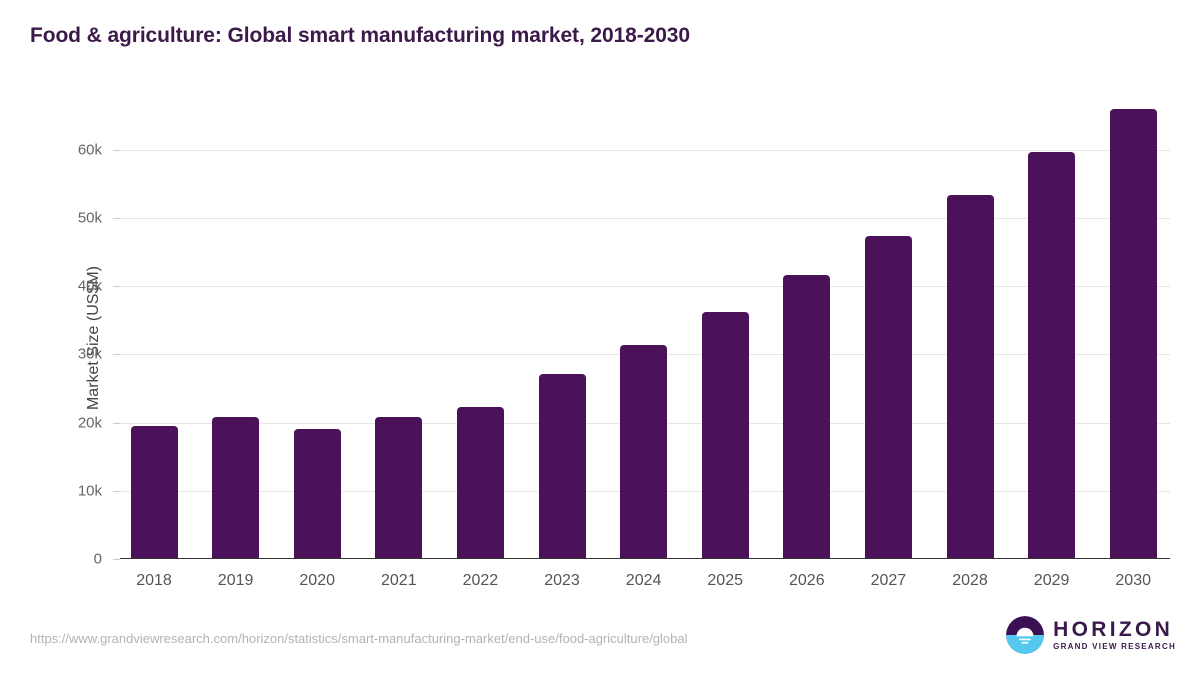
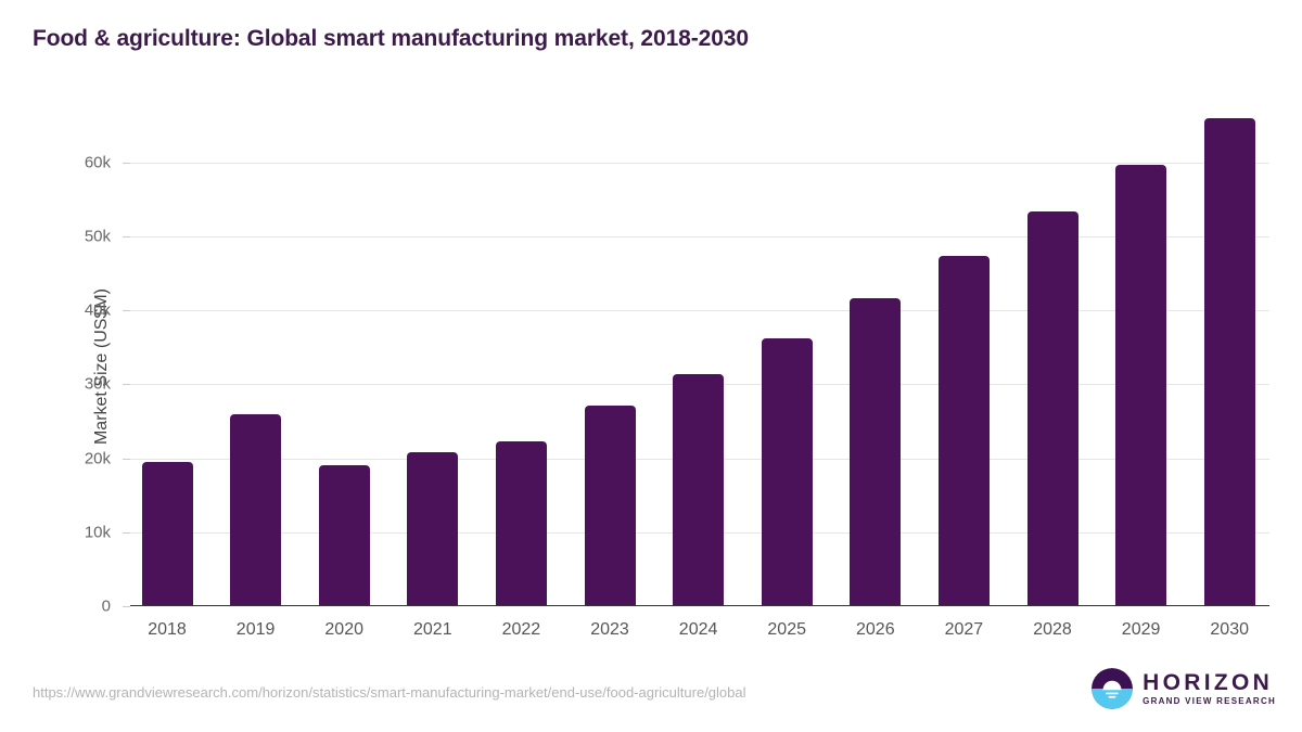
2019: 21k -> 26k
